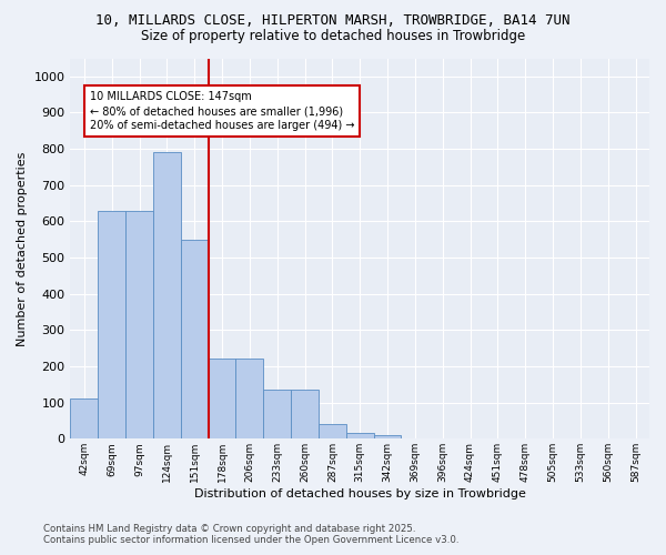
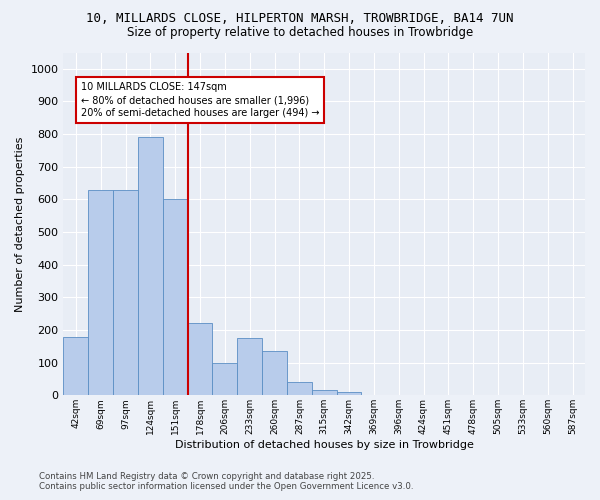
42sqm: 110 -> 180
151sqm: 550 -> 600
206sqm: 220 -> 100
233sqm: 135 -> 175
